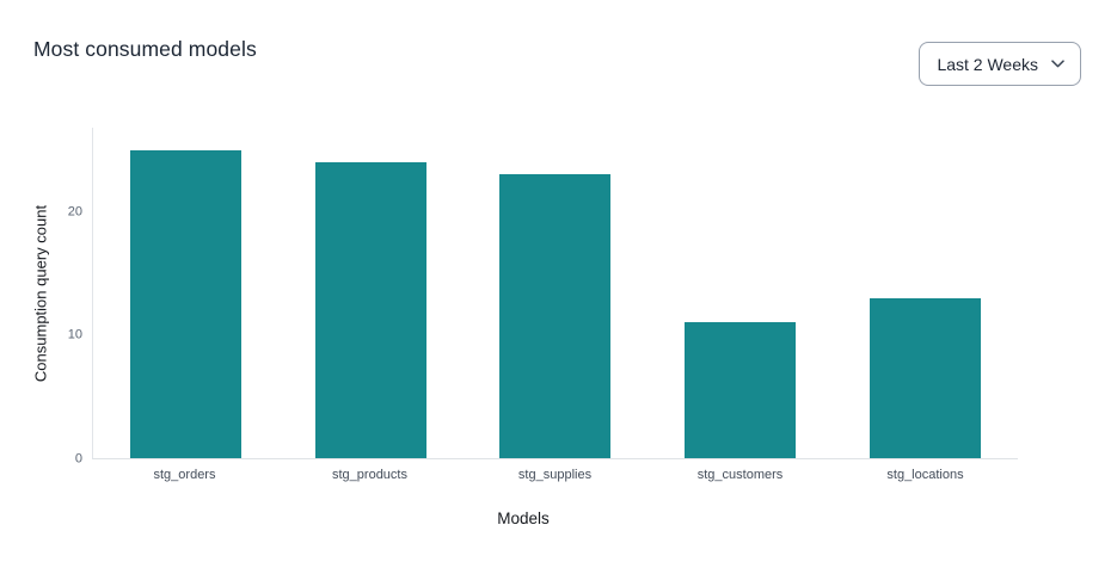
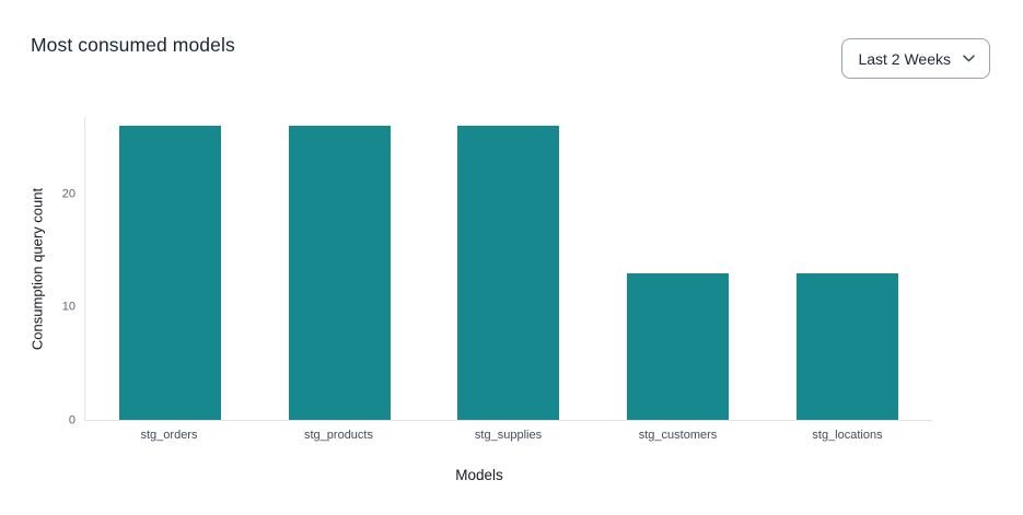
stg_orders: 25 -> 26
stg_products: 24 -> 26
stg_supplies: 23 -> 26
stg_customers: 11 -> 13
